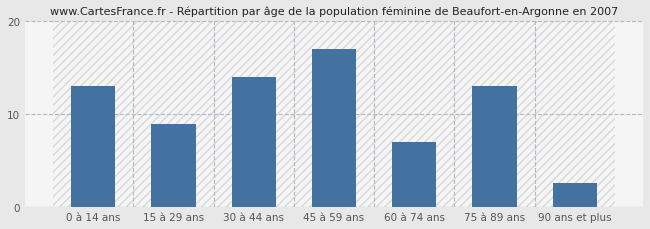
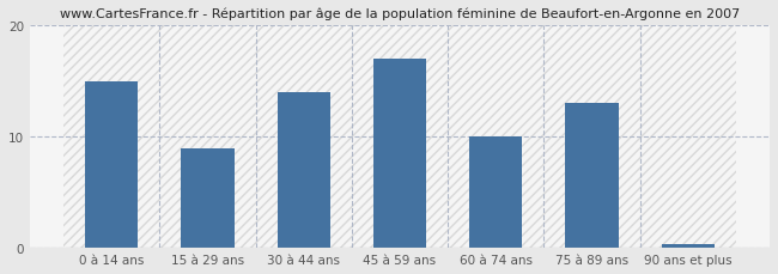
0 à 14 ans: 13.0 -> 15.0
60 à 74 ans: 7.0 -> 10.0
90 ans et plus: 2.6 -> 0.3
